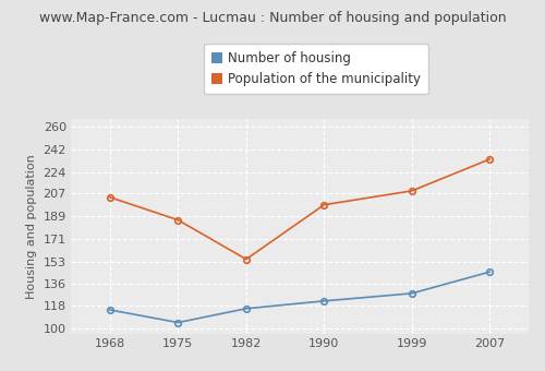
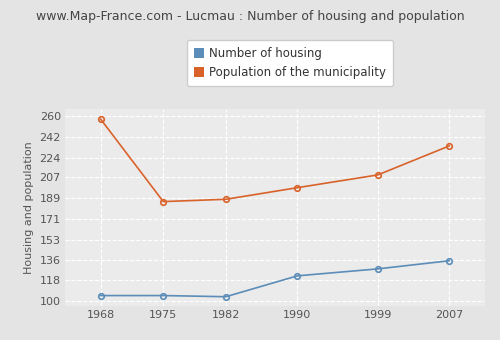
Number of housing/1968: 115 -> 105
Population of the municipality/1968: 204 -> 257
Number of housing/1982: 116 -> 104
Population of the municipality/1982: 155 -> 188
Number of housing/2007: 145 -> 135
